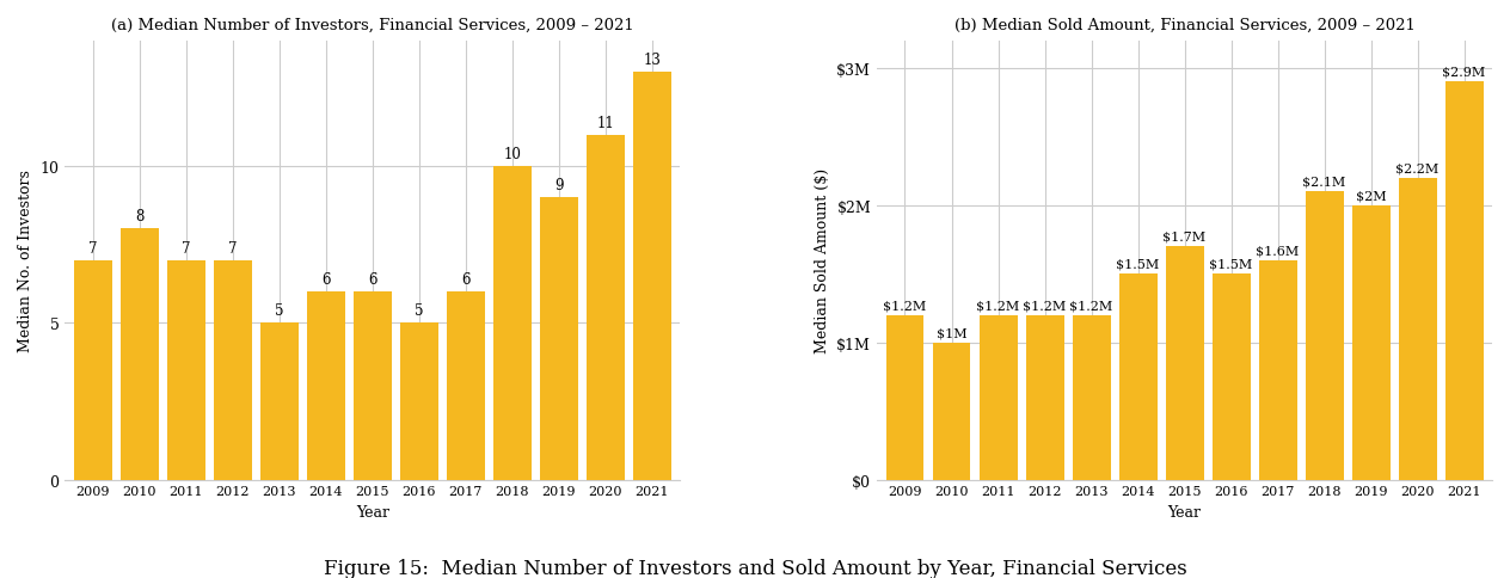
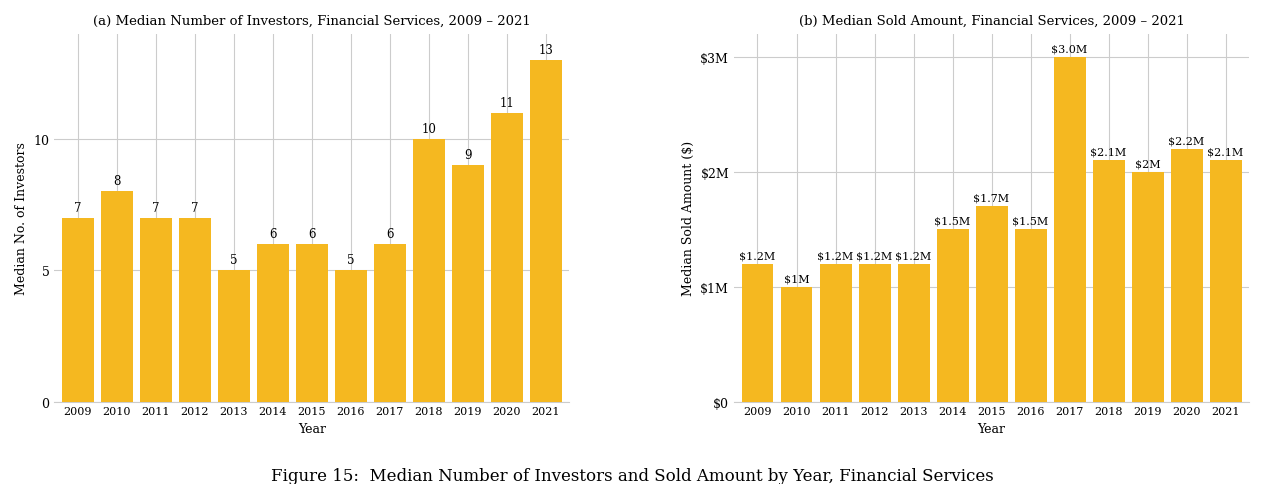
(b) Median Sold Amount, Financial Services, 2009 – 2021/2017: $1.6M -> $3.0M
(b) Median Sold Amount, Financial Services, 2009 – 2021/2021: $2.9M -> $2.1M
